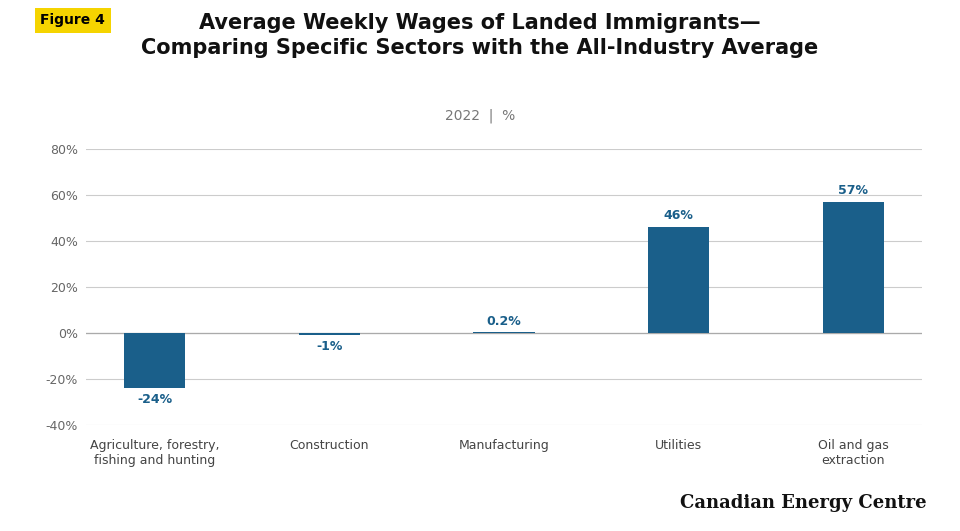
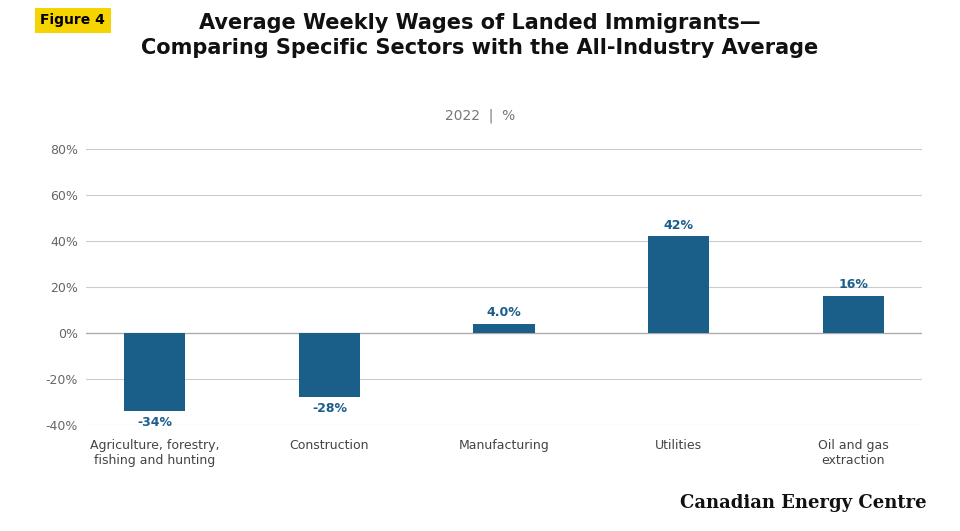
Agriculture, forestry, fishing and hunting: -24% -> -34%
Construction: -1% -> -28%
Manufacturing: 0.2% -> 4.0%
Utilities: 46% -> 42%
Oil and gas extraction: 57% -> 16%
